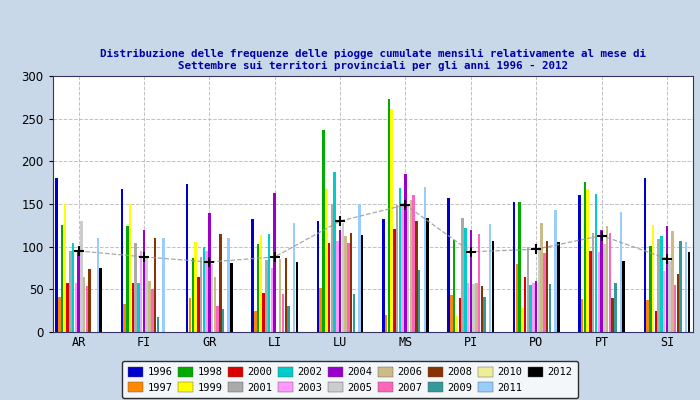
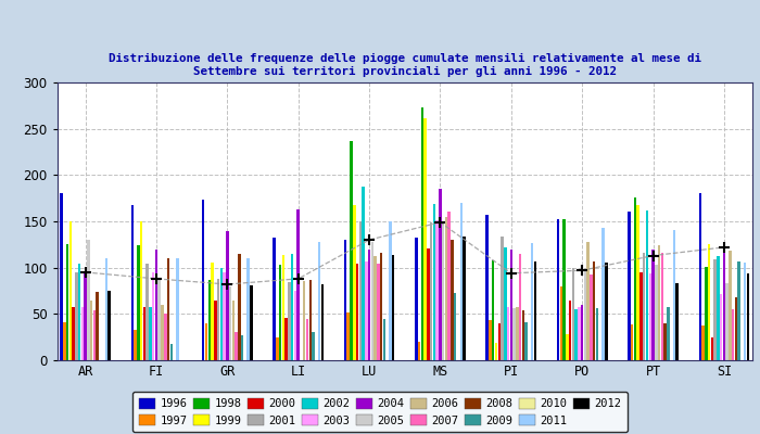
2012/SI: 86 -> 122
